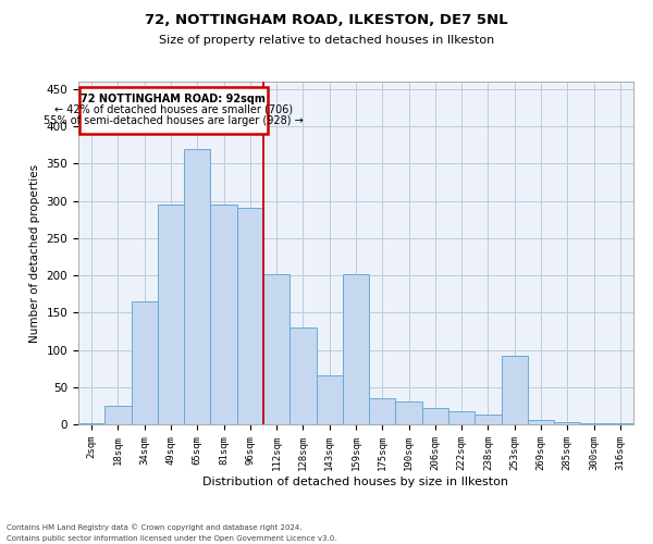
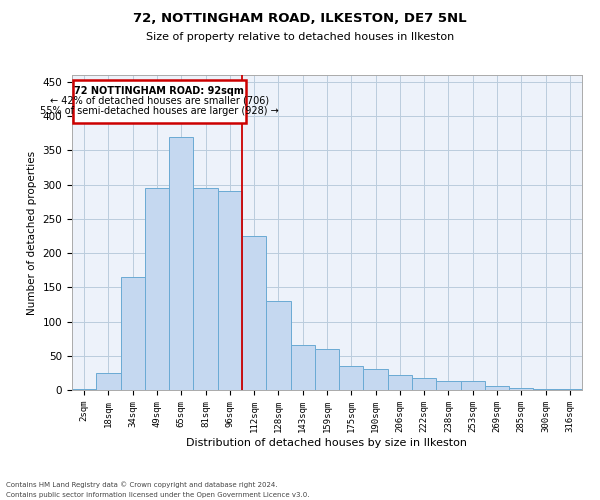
112sqm: 202 -> 225
159sqm: 202 -> 60
253sqm: 92 -> 13
